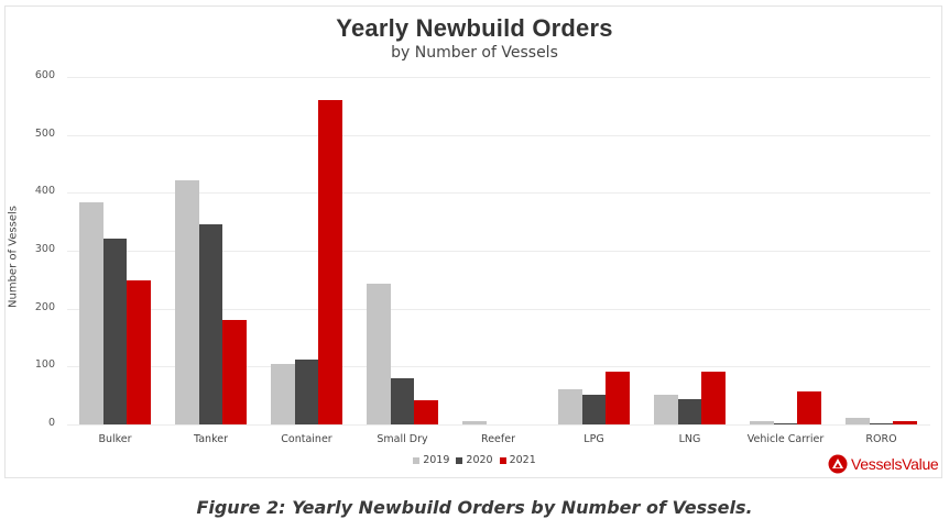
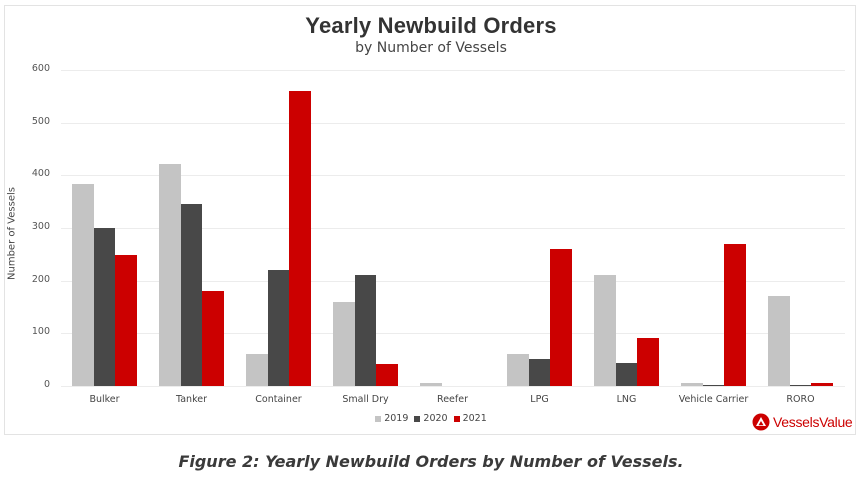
2020/Bulker: 320 -> 300
2019/Container: 100 -> 60
2020/Container: 110 -> 220
2019/Small Dry: 240 -> 160
2020/Small Dry: 80 -> 210
2021/LPG: 90 -> 260
2019/LNG: 50 -> 210
2021/Vehicle Carrier: 60 -> 270
2019/RORO: 10 -> 170
